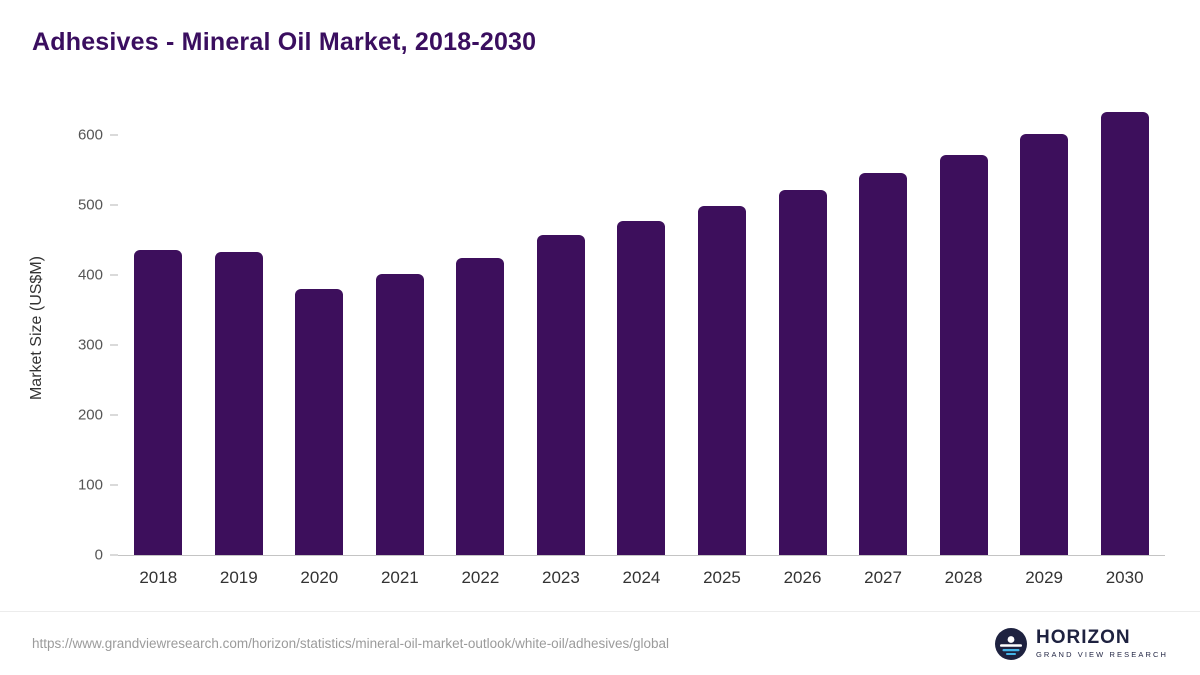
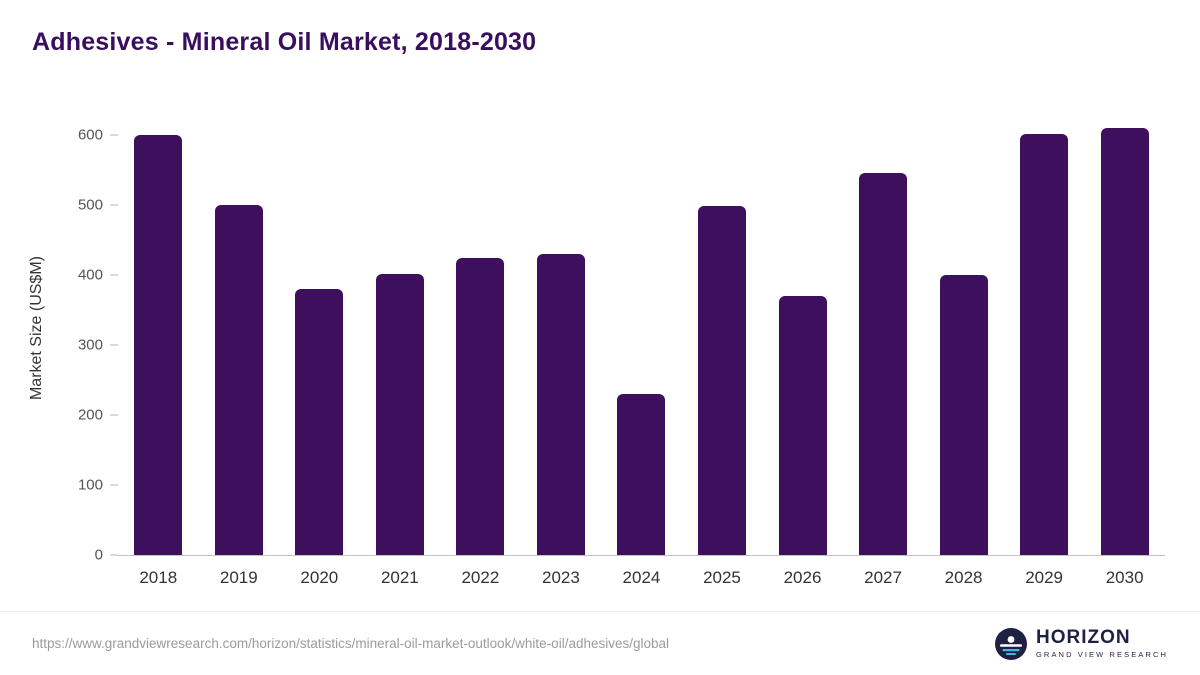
2018: 440 -> 600
2019: 430 -> 500
2023: 460 -> 430
2024: 480 -> 230
2026: 520 -> 370
2028: 570 -> 400
2030: 630 -> 610
